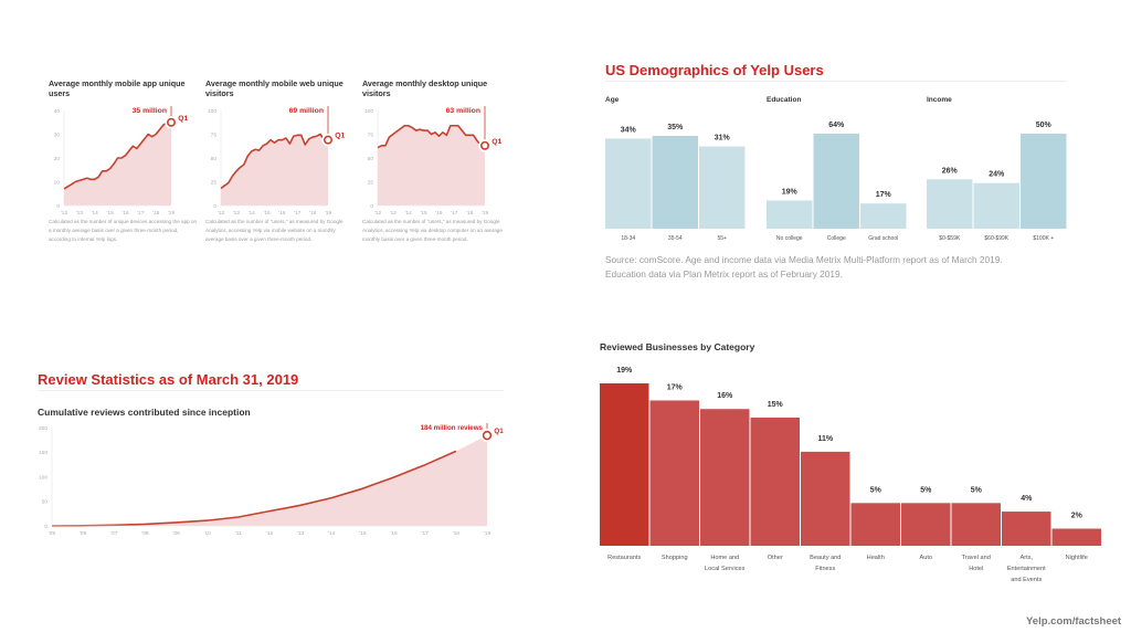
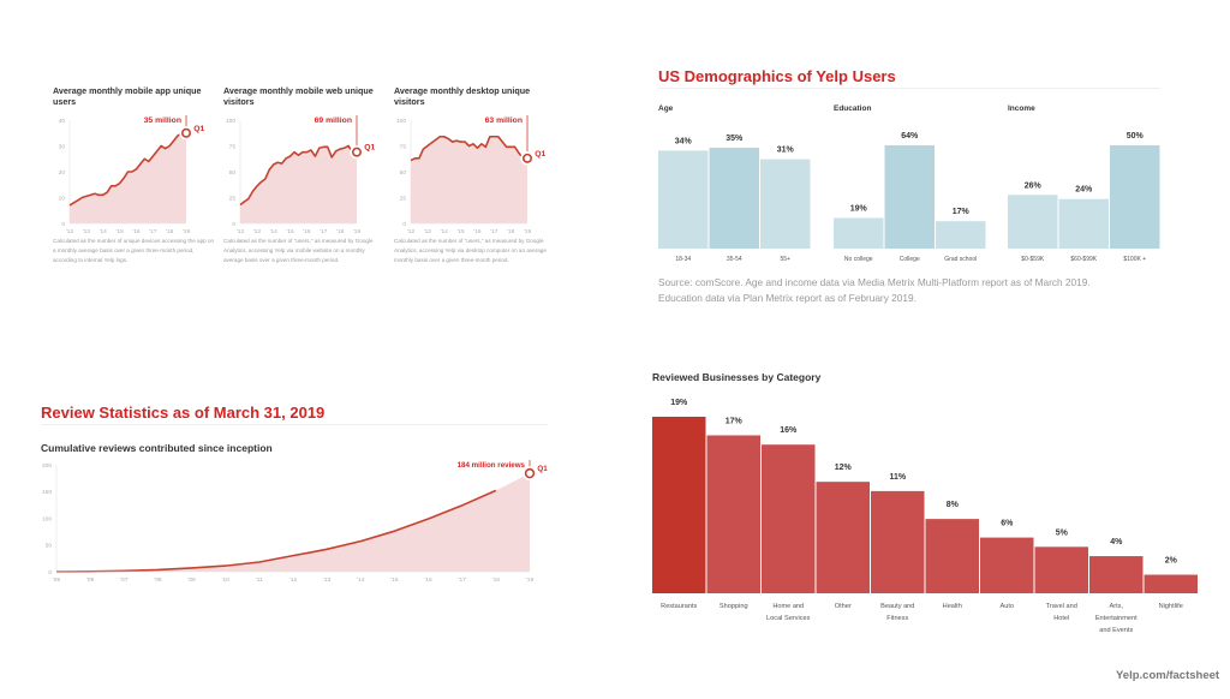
Reviewed Businesses by Category/Other: 15% -> 12%
Reviewed Businesses by Category/Health: 5% -> 8%
Reviewed Businesses by Category/Auto: 5% -> 6%
